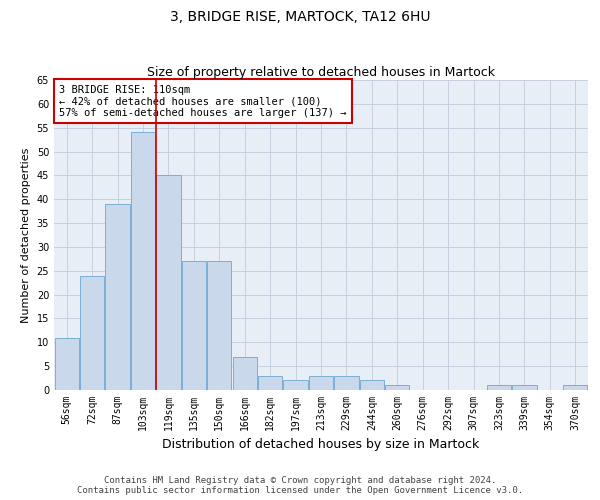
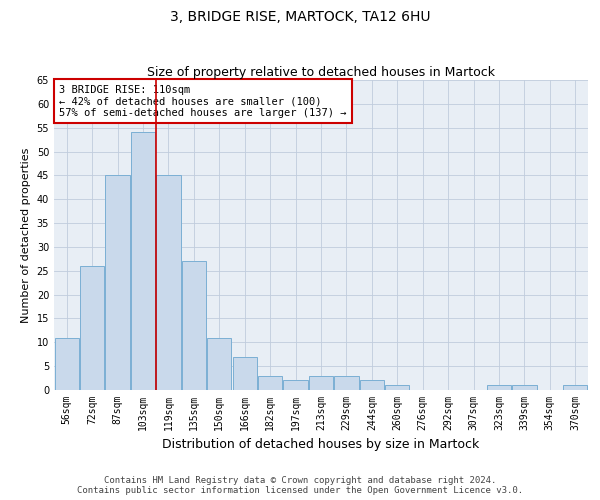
72sqm: 24 -> 26
87sqm: 39 -> 45
150sqm: 27 -> 11
